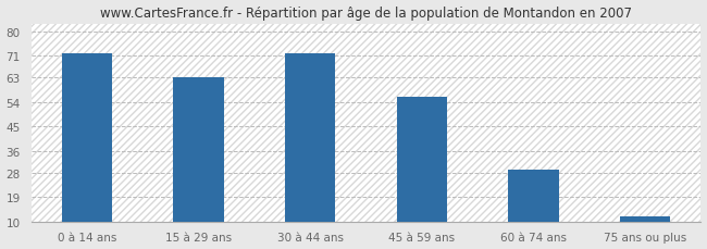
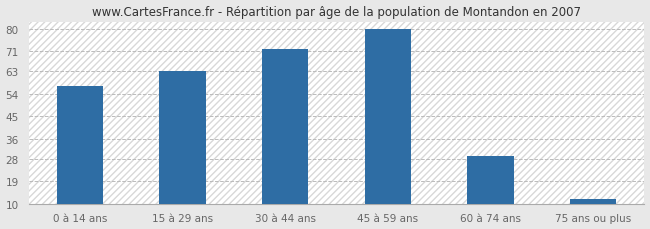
0 à 14 ans: 72 -> 57
45 à 59 ans: 56 -> 80
